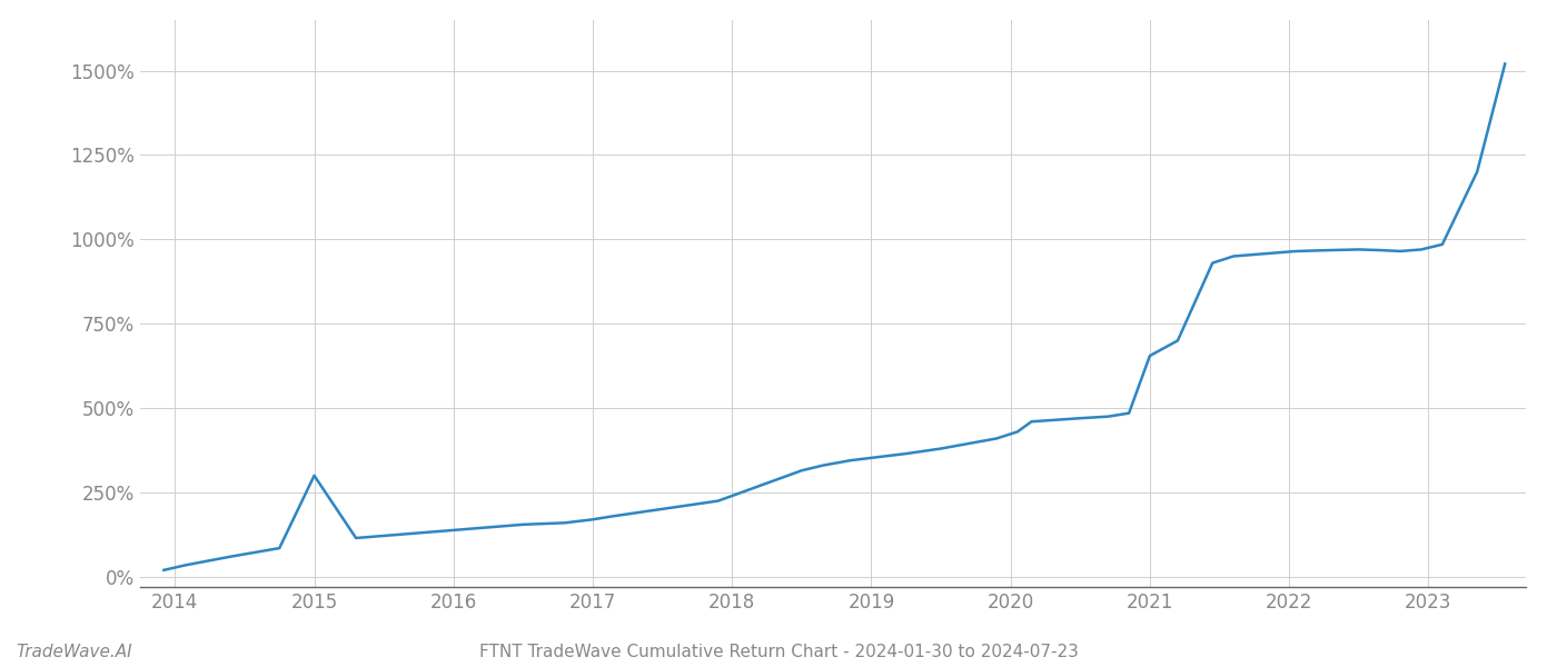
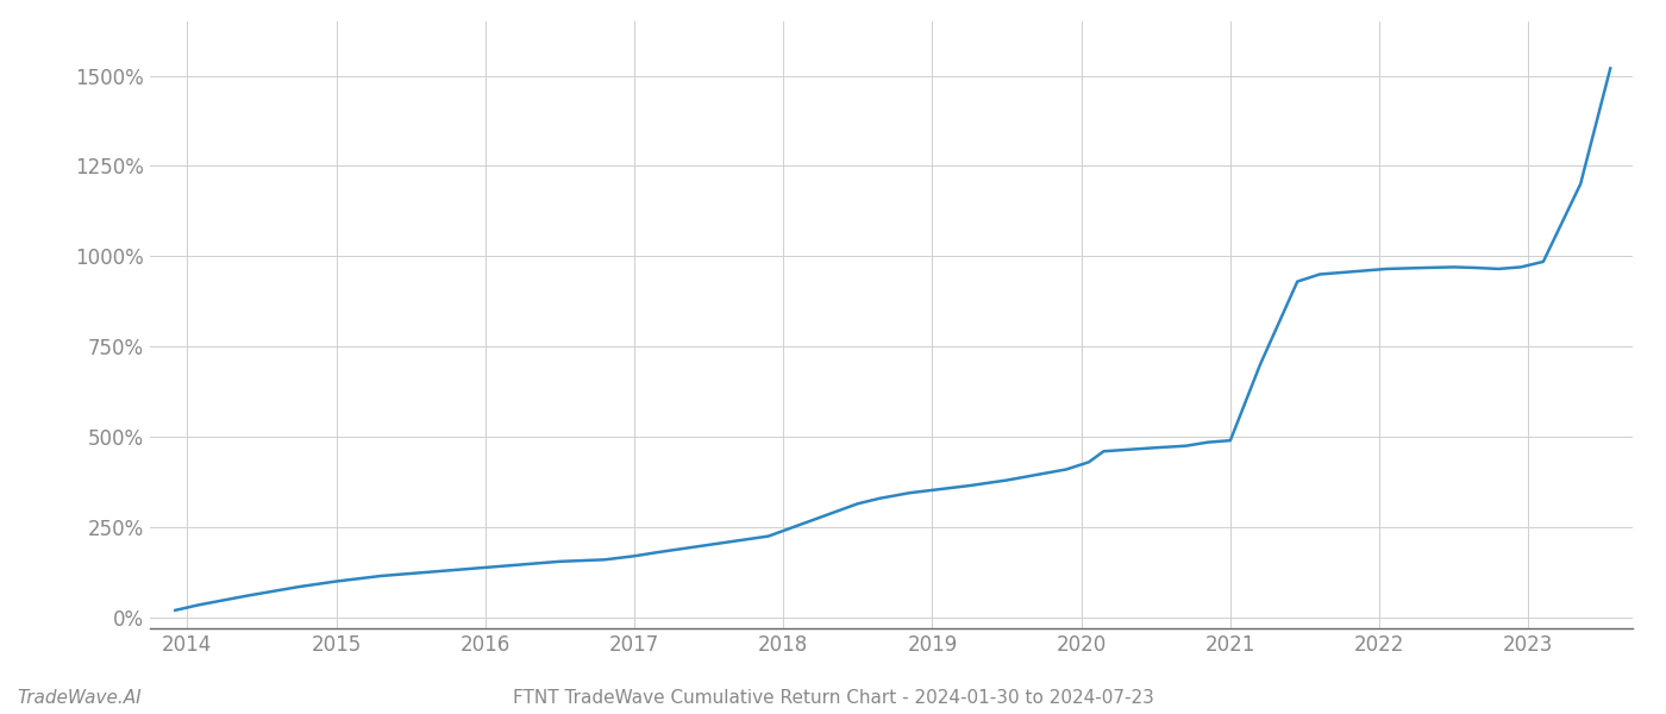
2015: 300% -> 100%
2021: 655% -> 490%
